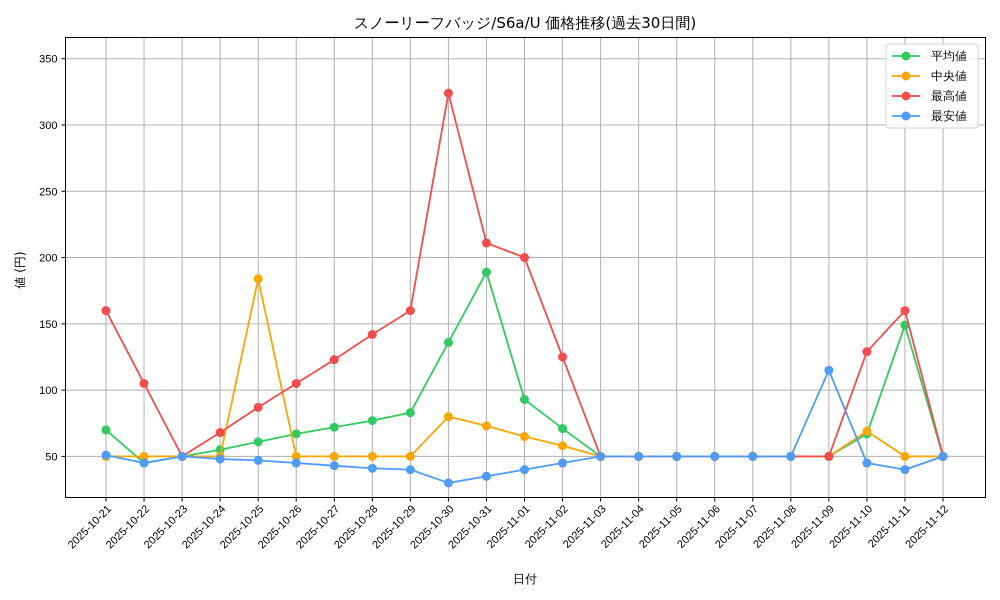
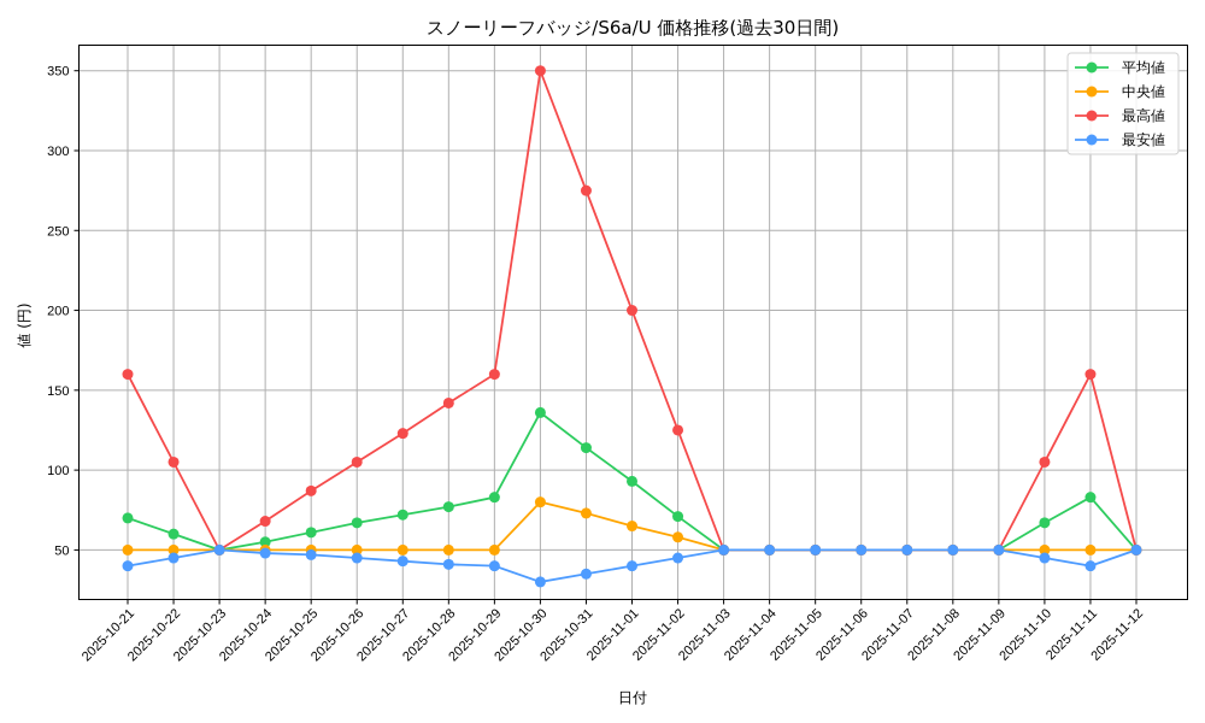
最安値/2025-10-21: 51 -> 40
平均値/2025-10-22: 45 -> 60
中央値/2025-10-25: 184 -> 50
最高値/2025-10-30: 324 -> 350
平均値/2025-10-31: 189 -> 114
最高値/2025-10-31: 211 -> 275
最安値/2025-11-09: 115 -> 50
中央値/2025-11-10: 69 -> 50
最高値/2025-11-10: 129 -> 105
平均値/2025-11-11: 149 -> 83
